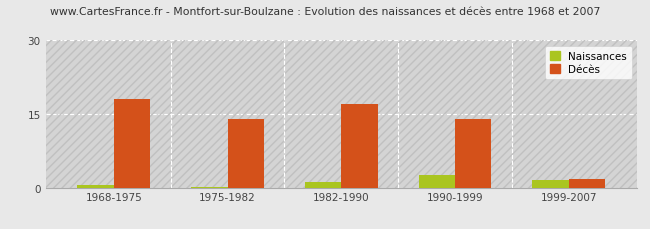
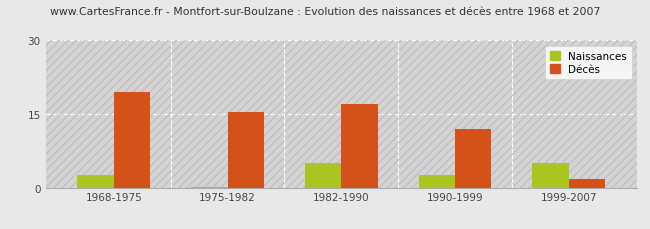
Naissances/1968-1975: 0.5 -> 2.5
Décès/1968-1975: 18.0 -> 19.5
Décès/1975-1982: 14.0 -> 15.5
Naissances/1982-1990: 1.2 -> 5.0
Décès/1990-1999: 14.0 -> 12.0
Naissances/1999-2007: 1.6 -> 5.0
